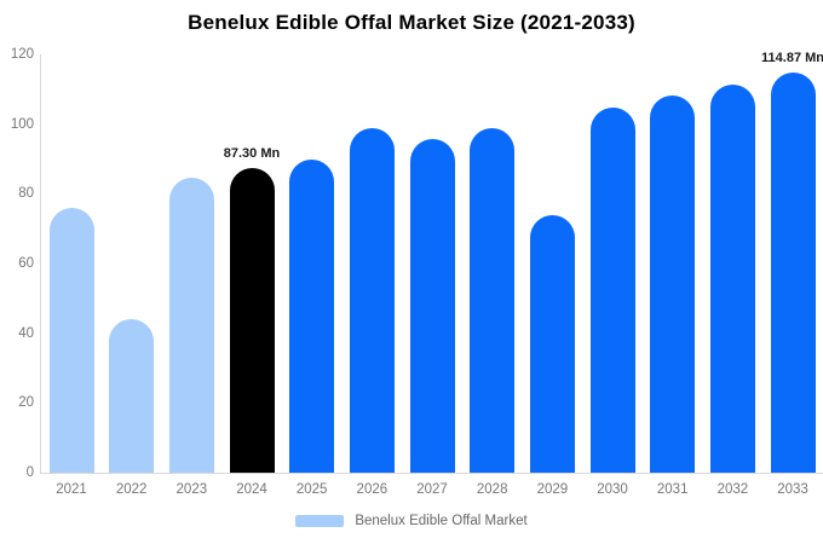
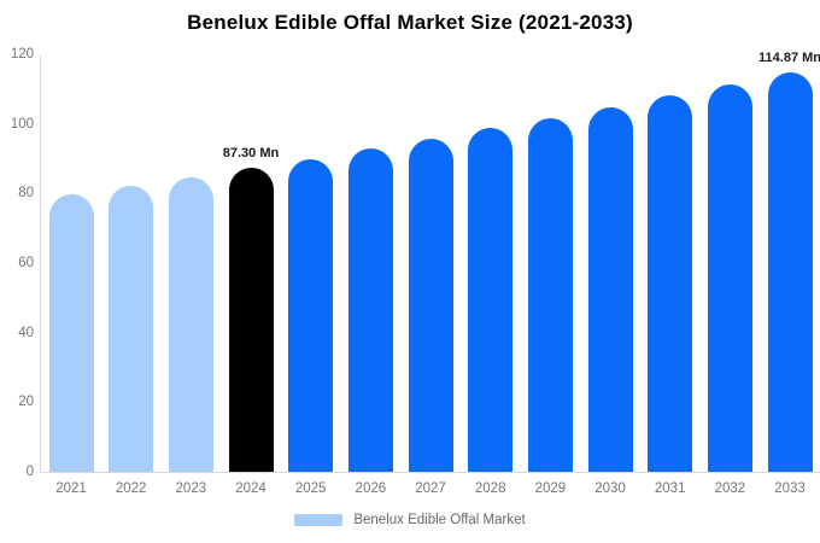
2021: 76 -> 80
2022: 44 -> 82
2026: 99 -> 93
2029: 74 -> 102
